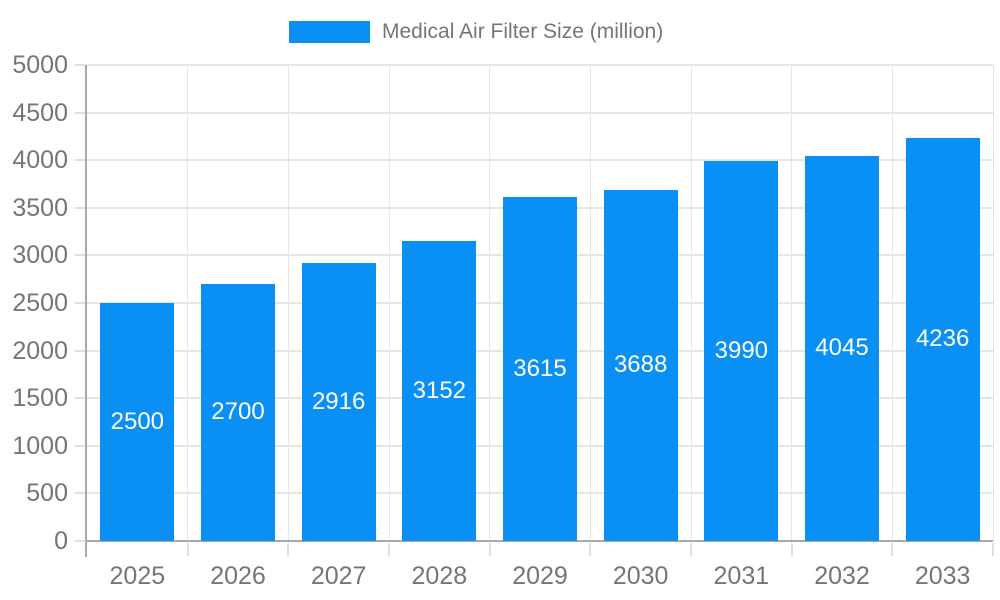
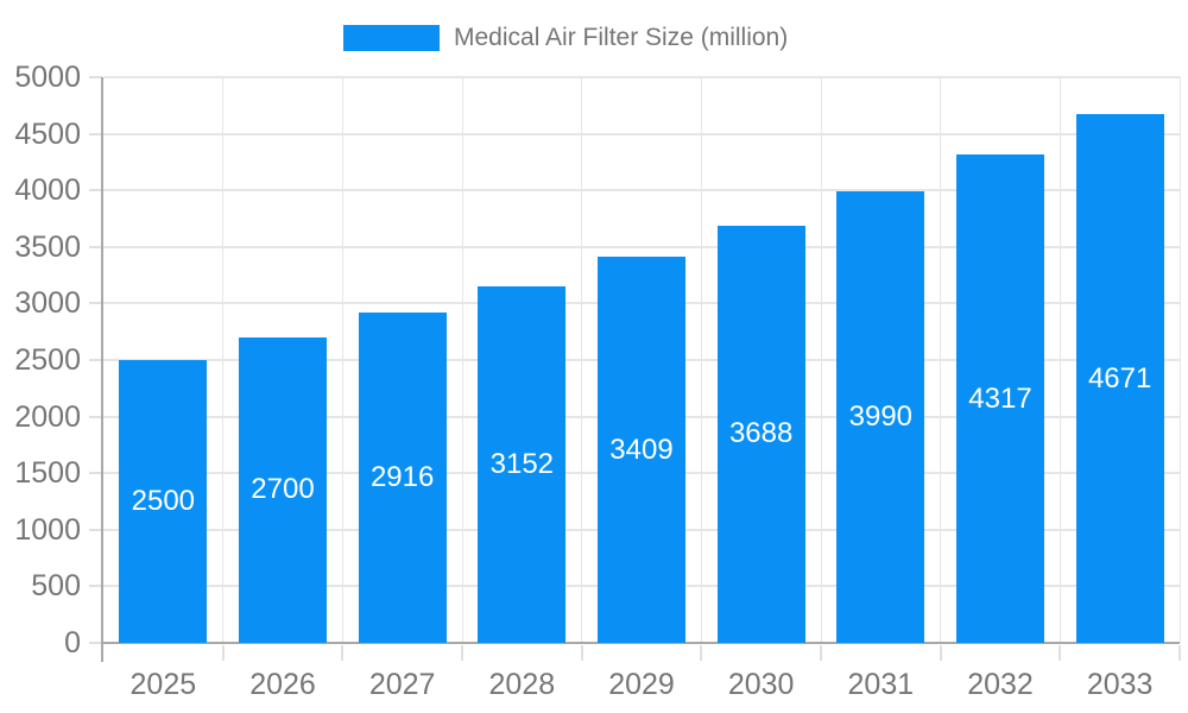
2029: 3615 -> 3409
2032: 4045 -> 4317
2033: 4236 -> 4671
